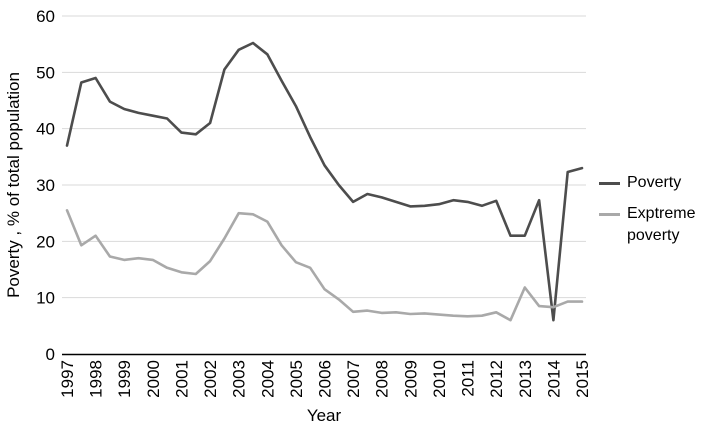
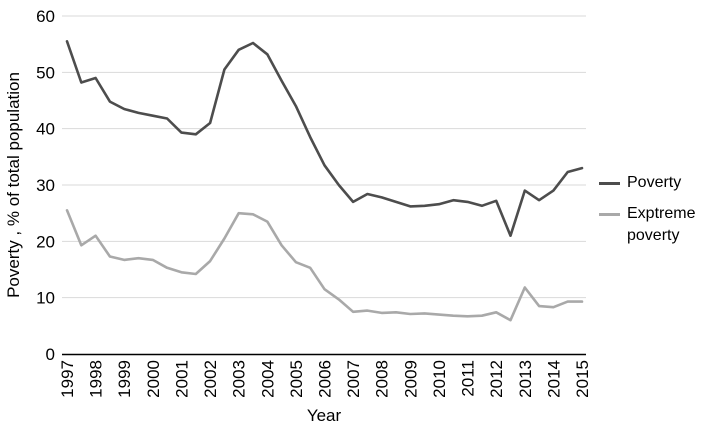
Poverty/1997: 37 -> 56
Poverty/2013: 21 -> 29
Poverty/2014: 6 -> 29
